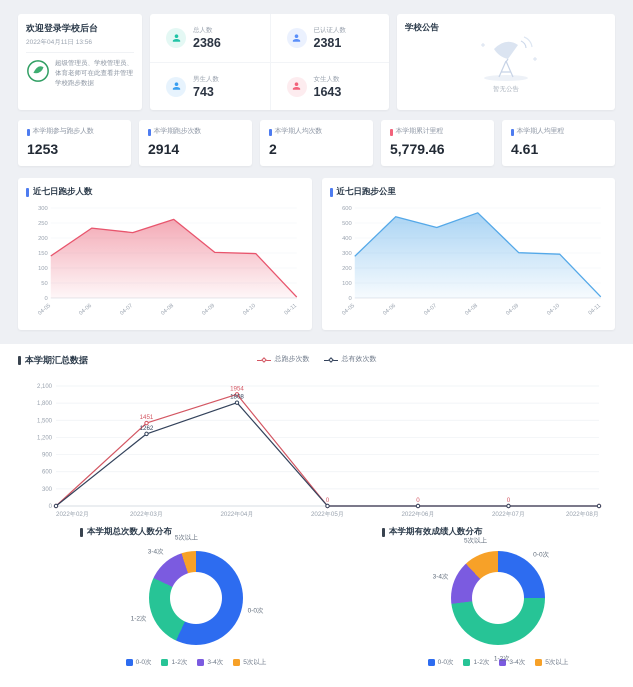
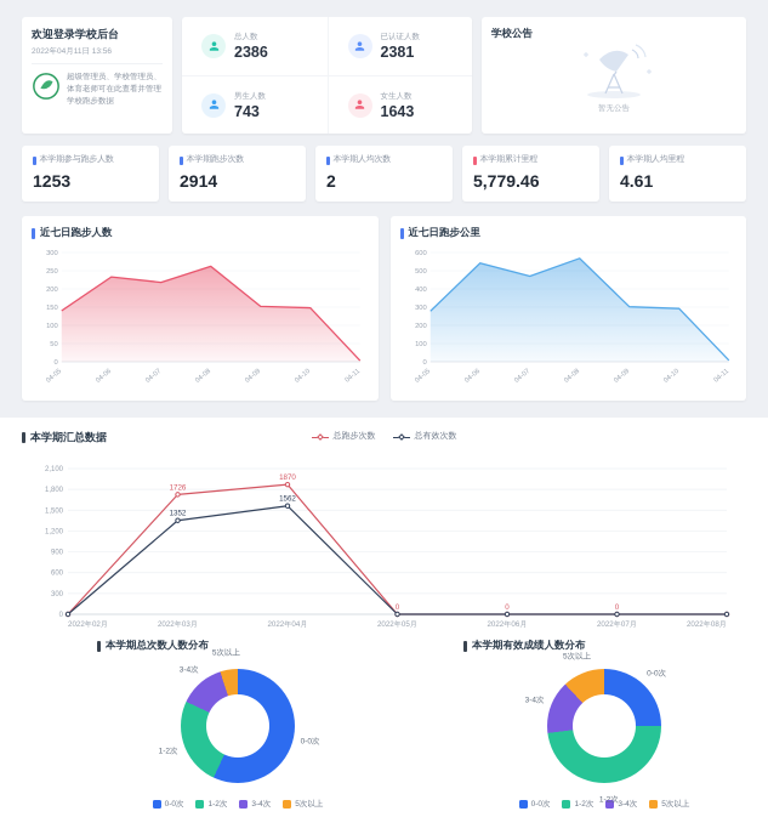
本学期汇总数据/总跑步次数/2022年03月: 1451 -> 1726
本学期汇总数据/总有效次数/2022年03月: 1262 -> 1352
本学期汇总数据/总跑步次数/2022年04月: 1954 -> 1870
本学期汇总数据/总有效次数/2022年04月: 1808 -> 1562
